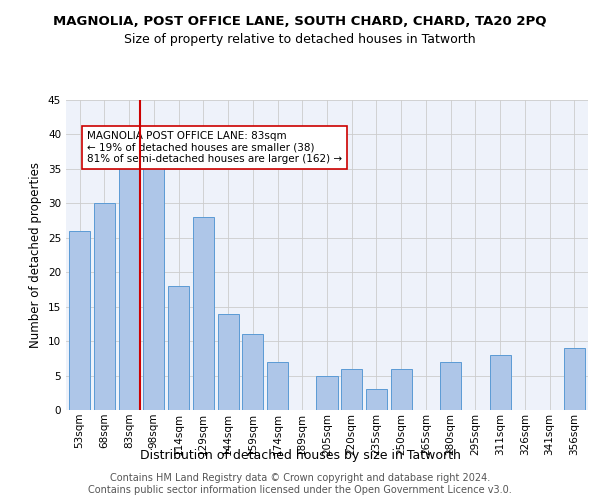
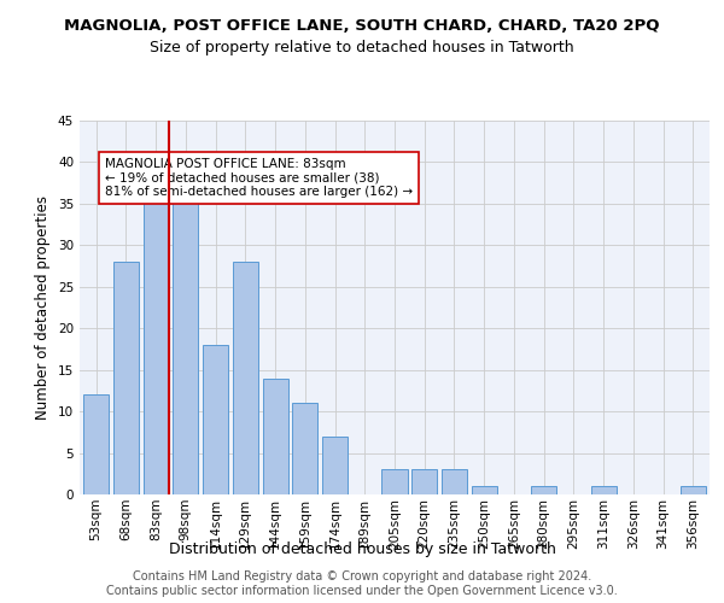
53sqm: 26 -> 12
68sqm: 30 -> 28
205sqm: 5 -> 3
220sqm: 6 -> 3
250sqm: 6 -> 1
280sqm: 7 -> 1
311sqm: 8 -> 1
356sqm: 9 -> 1
